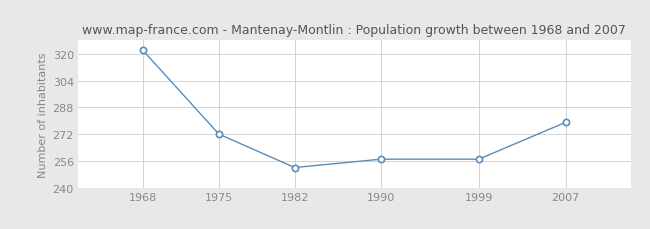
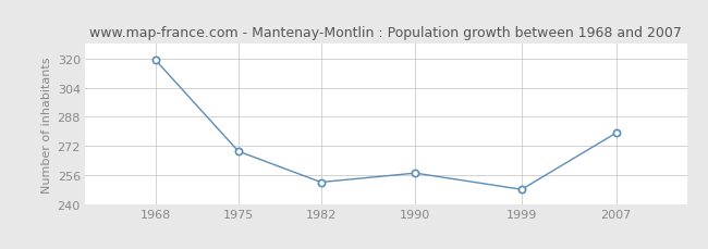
1968: 322 -> 319
1975: 272 -> 269
1999: 257 -> 248
